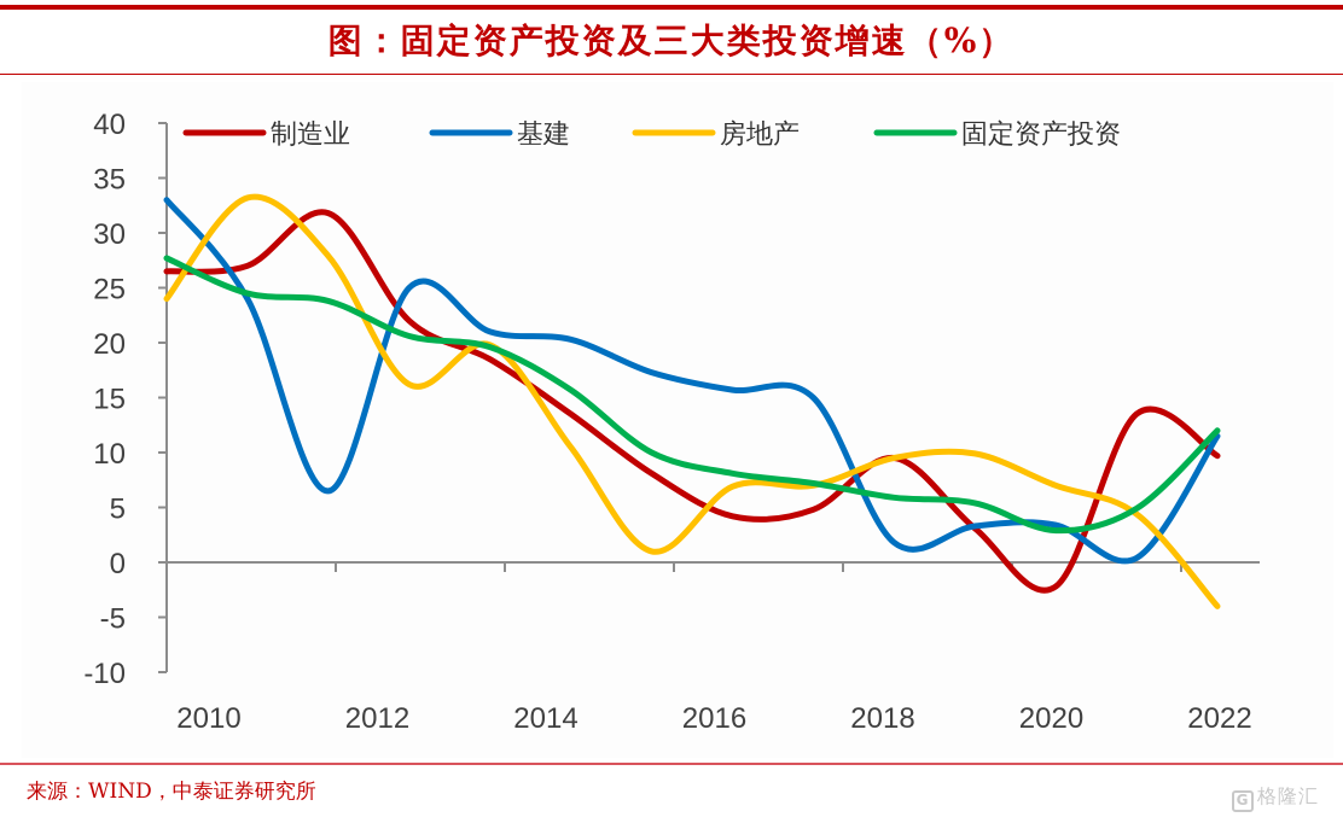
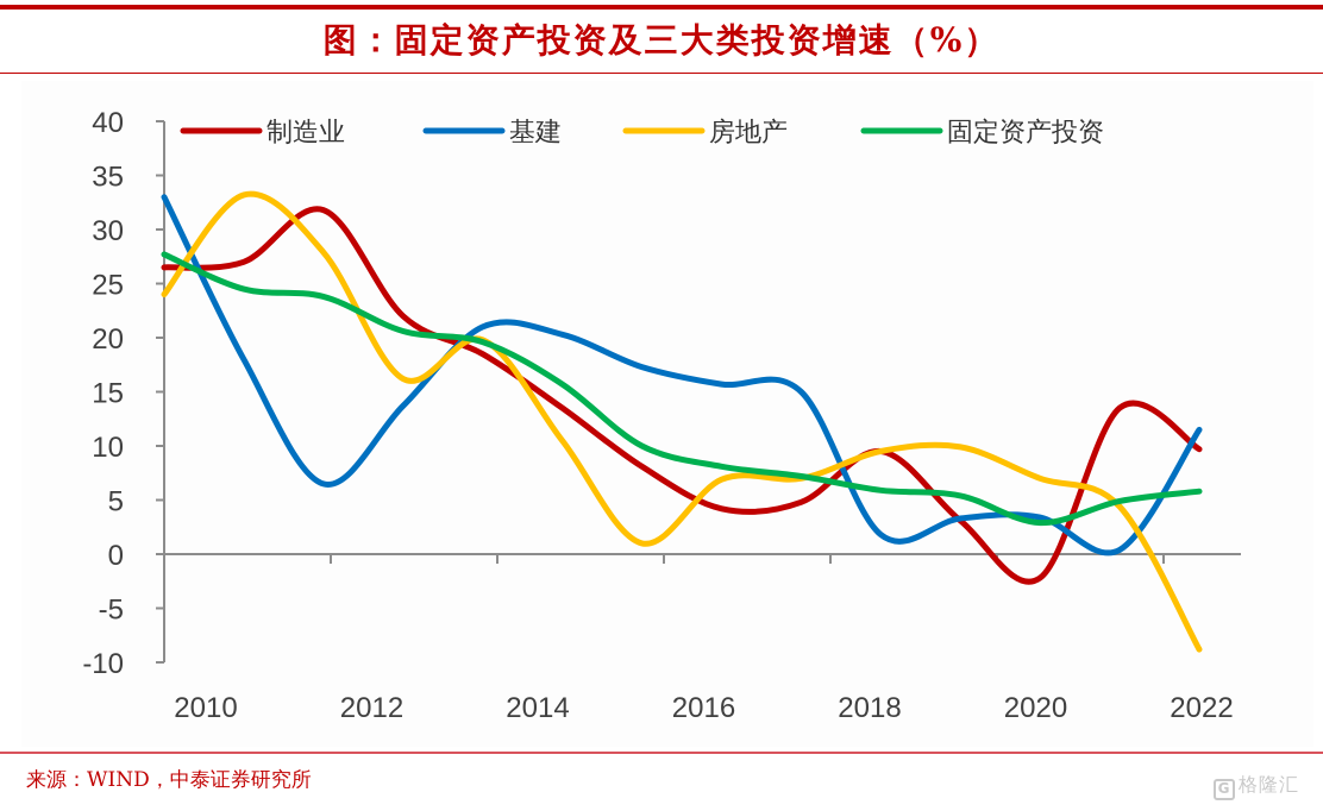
基建/2010: 24 -> 18
基建/2012: 25 -> 14
房地产/2022: -4 -> -9
固定资产投资/2022: 12 -> 6
